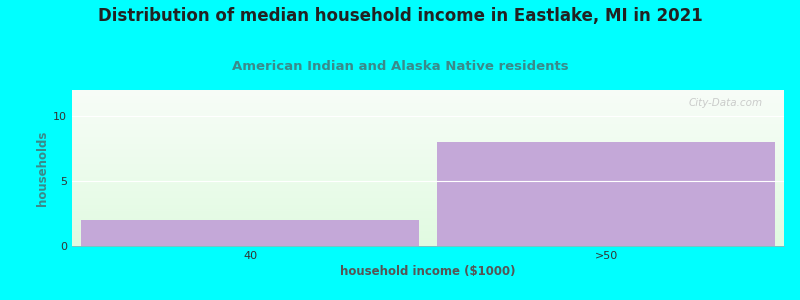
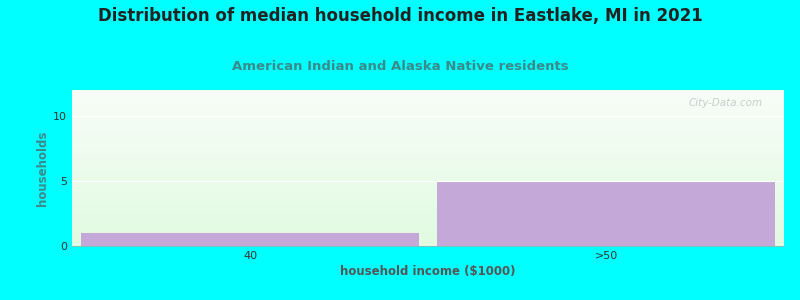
40: 2 -> 1
>50: 8 -> 5
